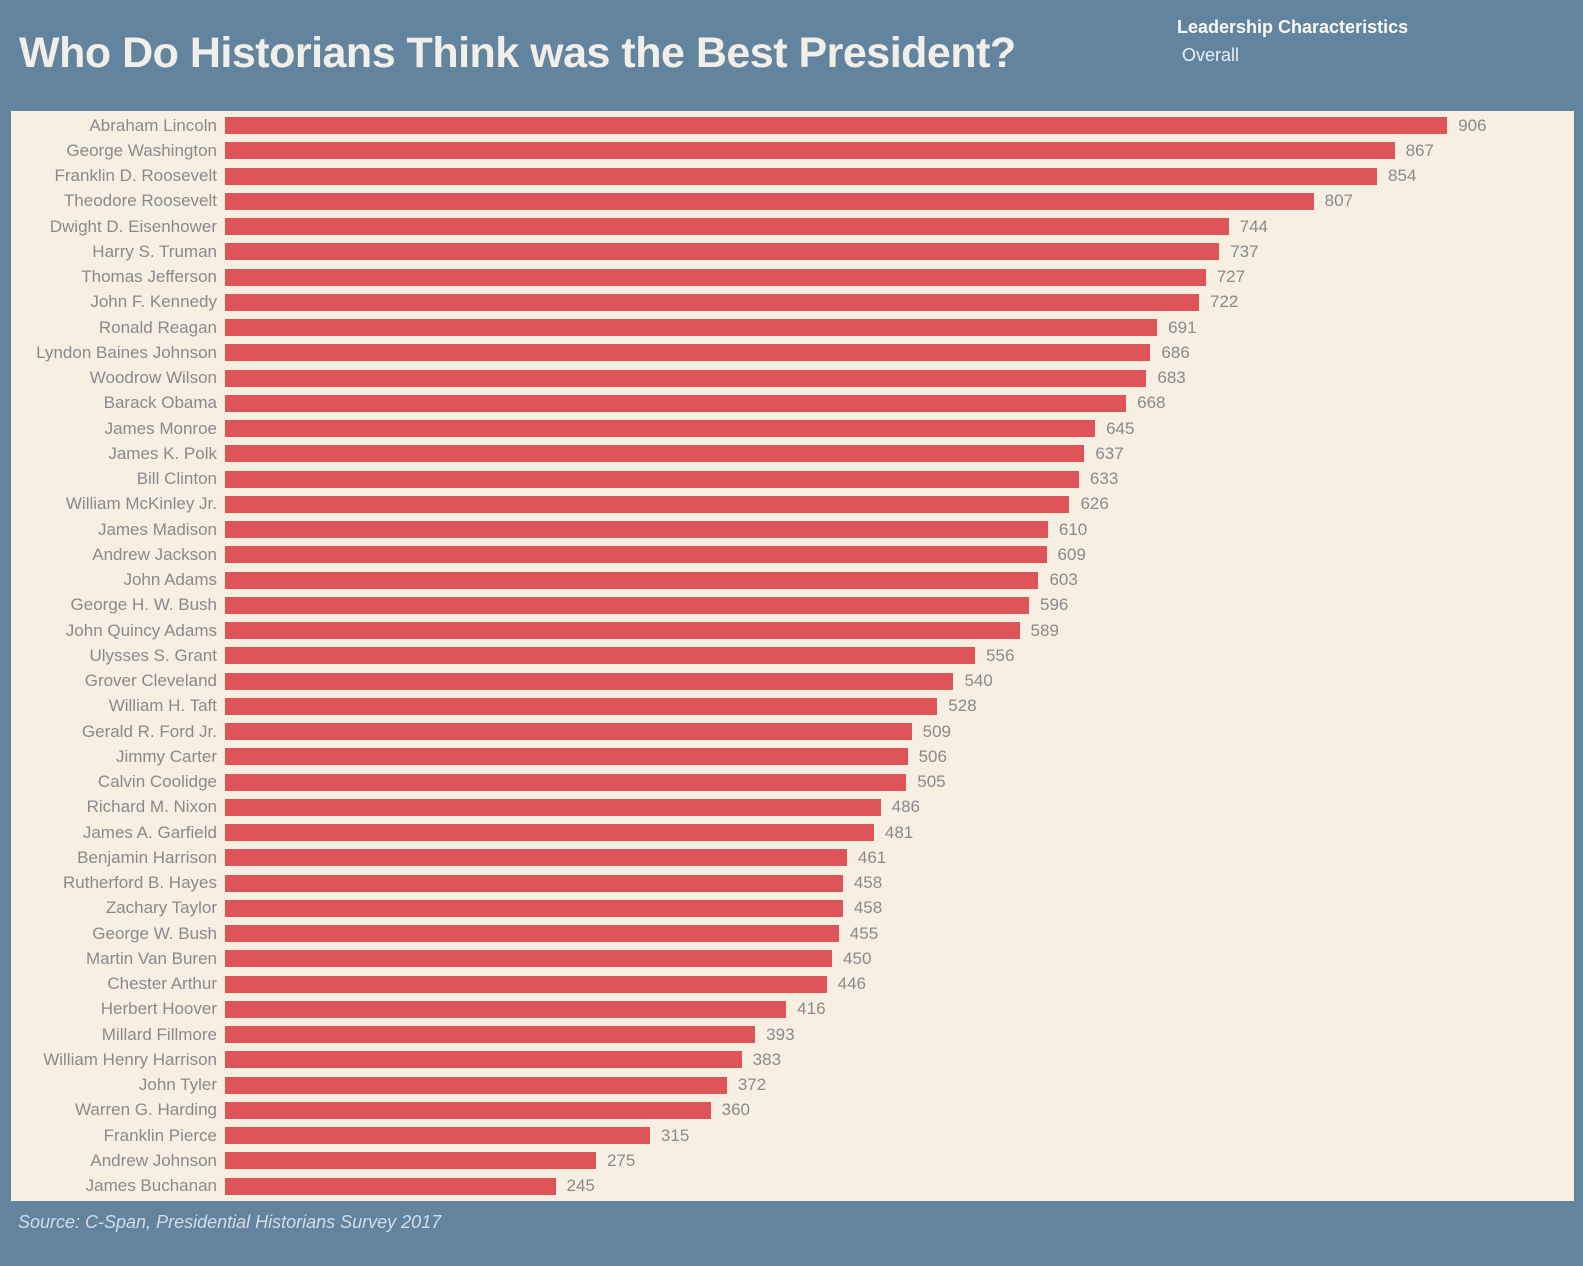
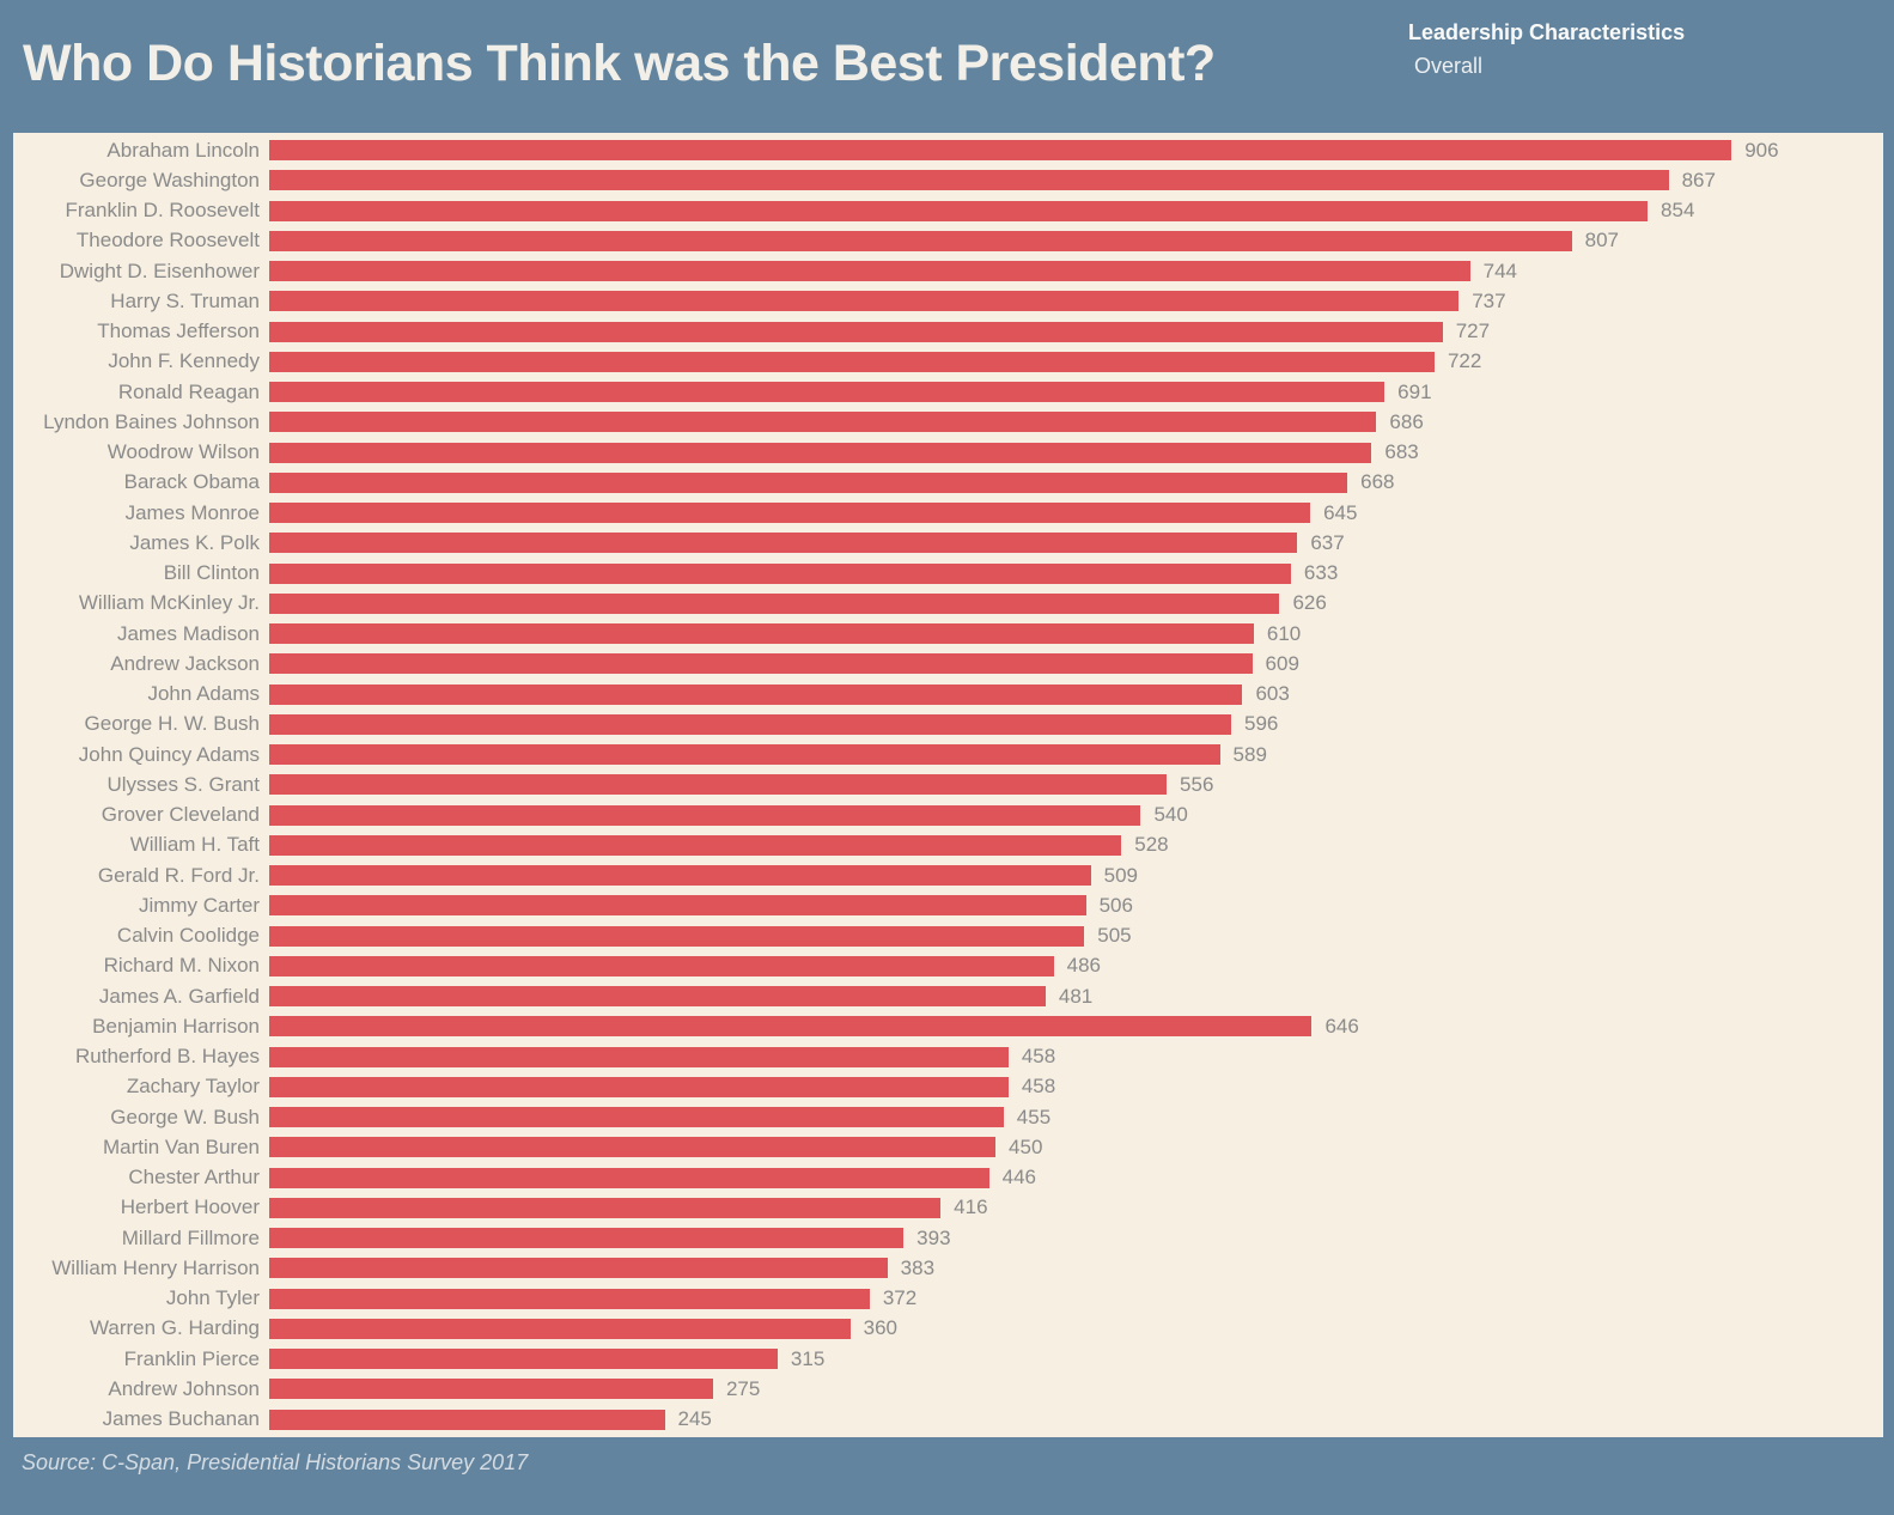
Benjamin Harrison: 461 -> 646
